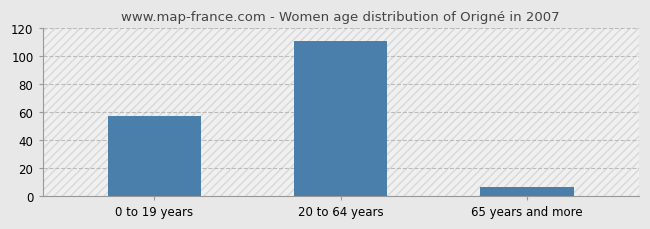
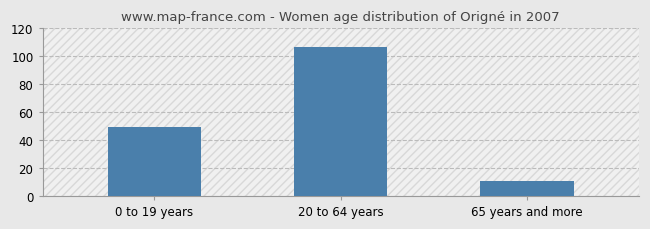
0 to 19 years: 57 -> 49
20 to 64 years: 111 -> 107
65 years and more: 6 -> 11
